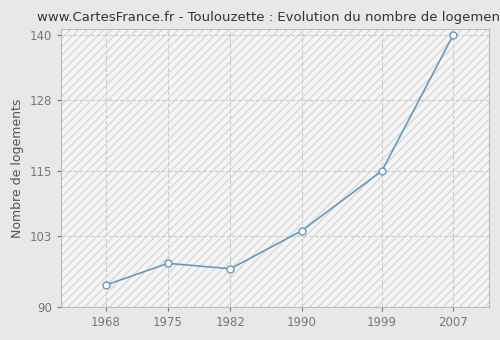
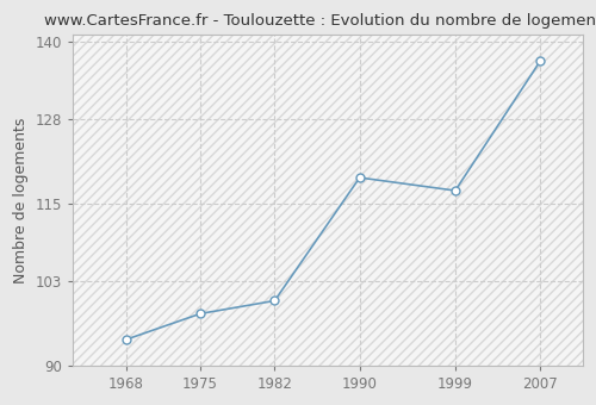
1982: 97 -> 100
1990: 104 -> 119
1999: 115 -> 117
2007: 140 -> 137
